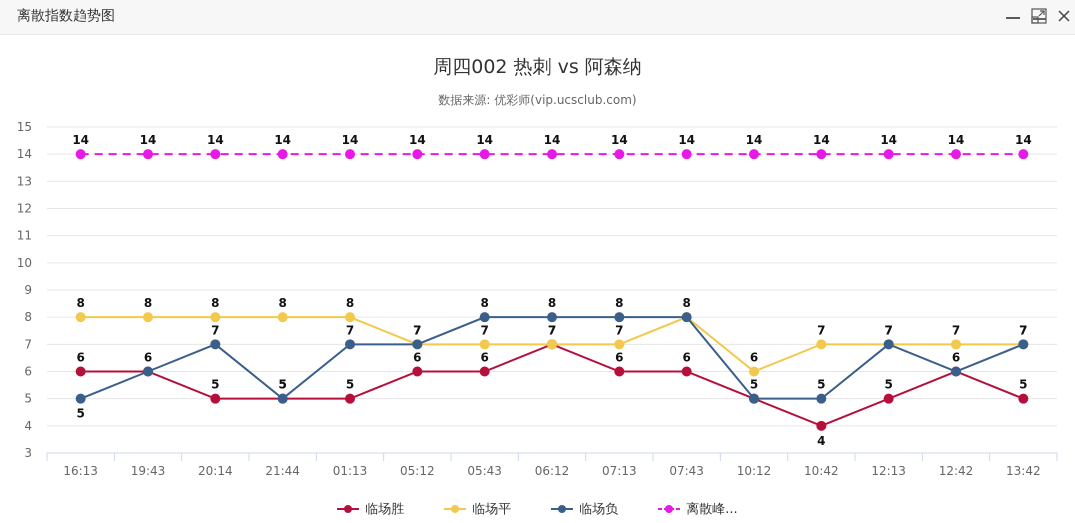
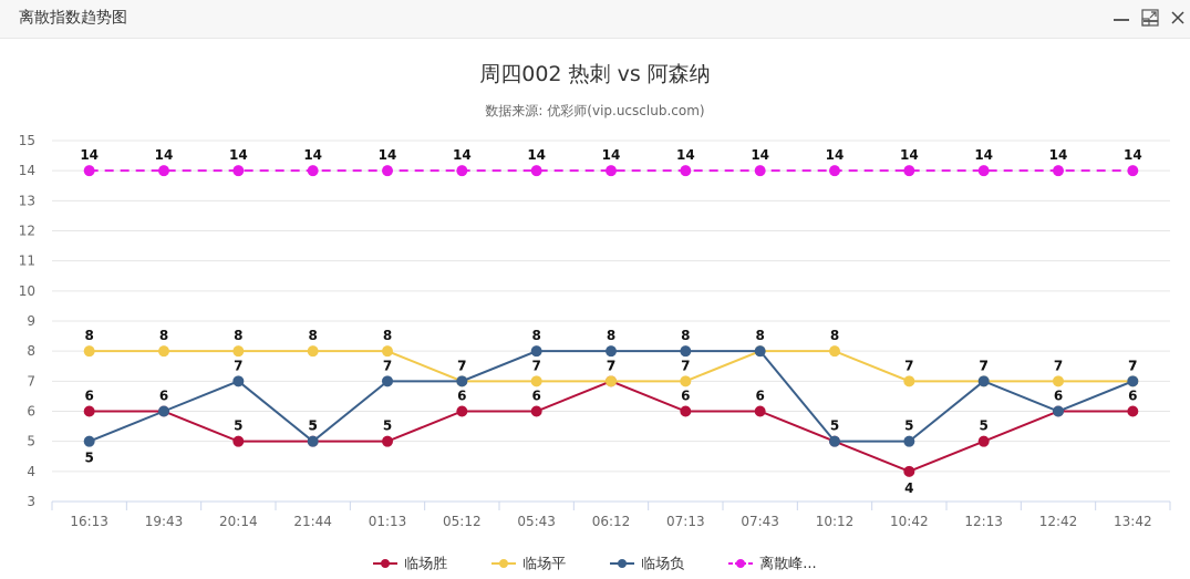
临场平/10:12: 6 -> 8
临场胜/13:42: 5 -> 6
